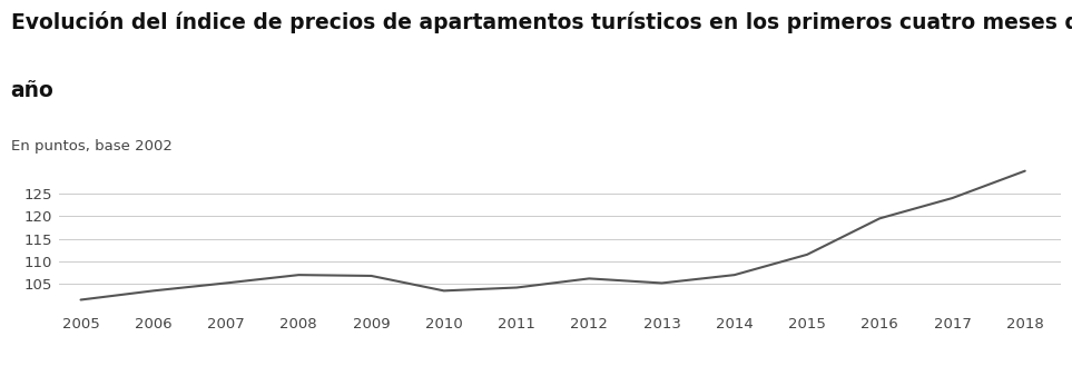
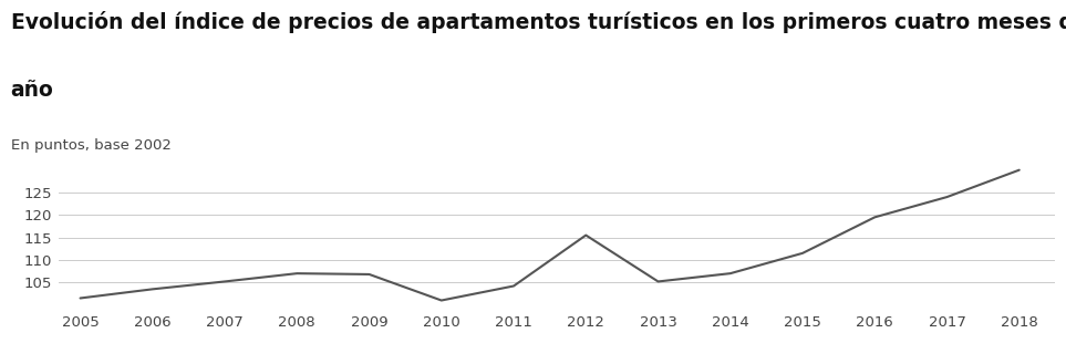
2010: 103.5 -> 101.0
2012: 106.2 -> 115.5
